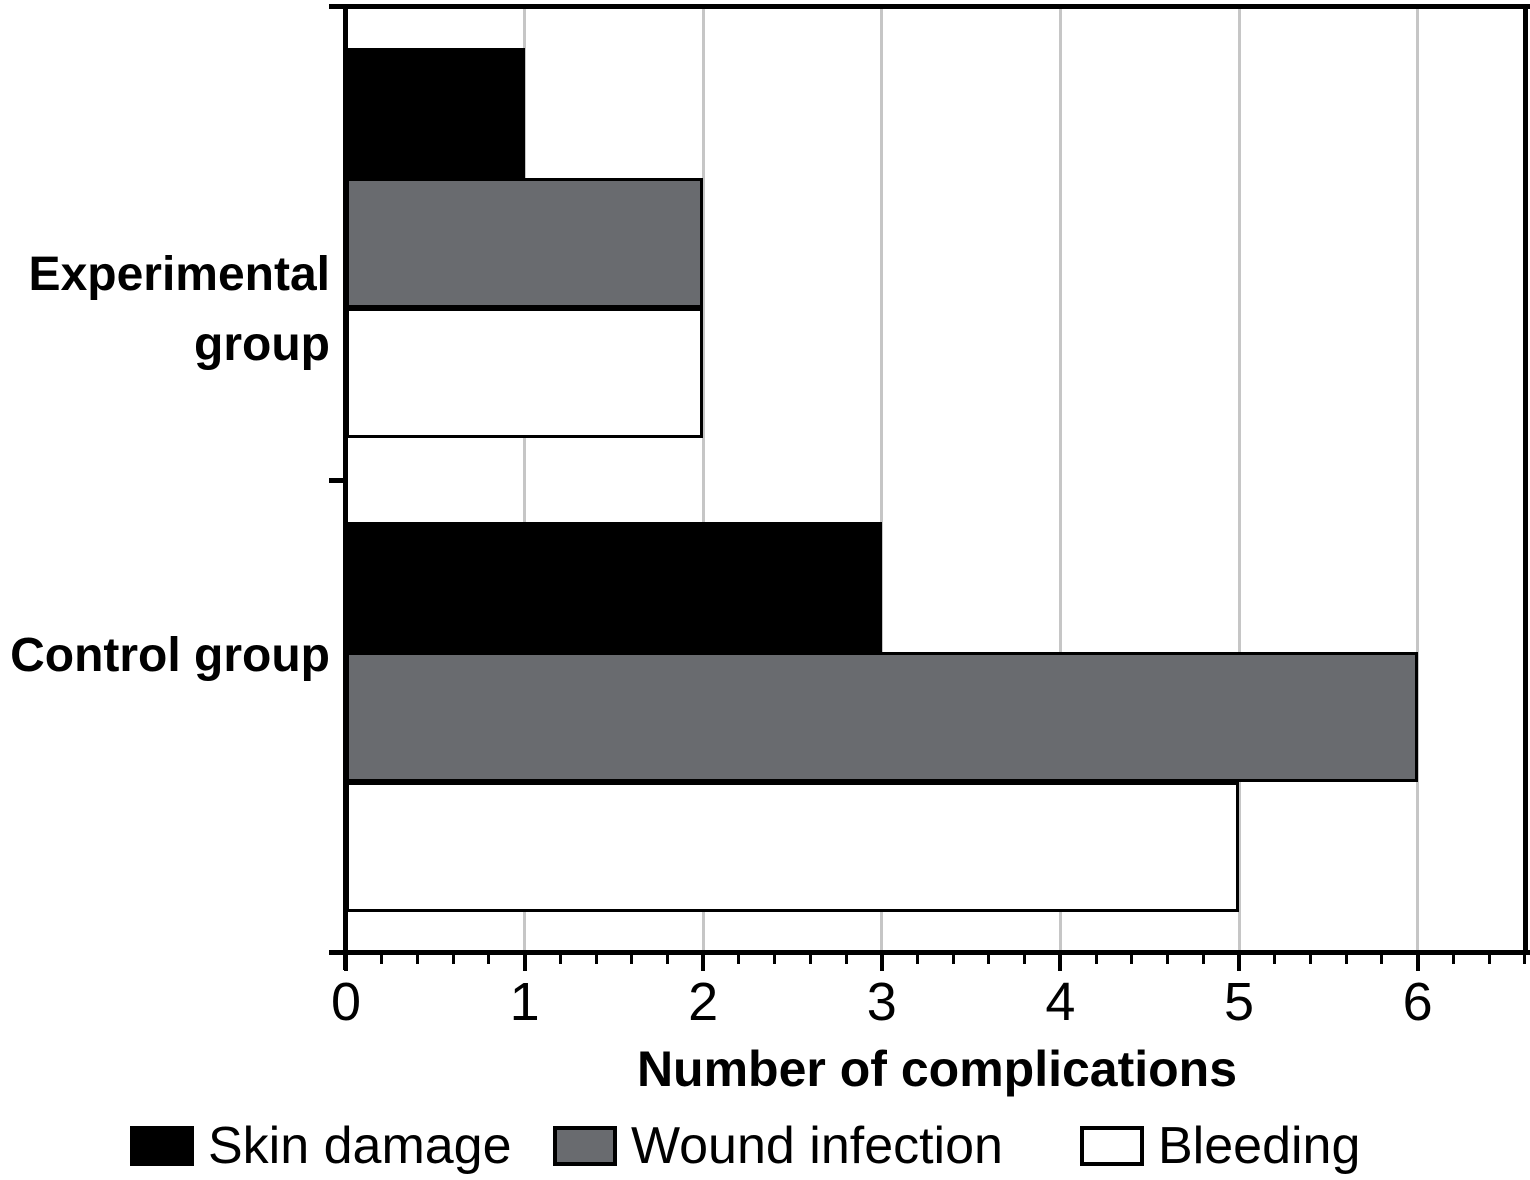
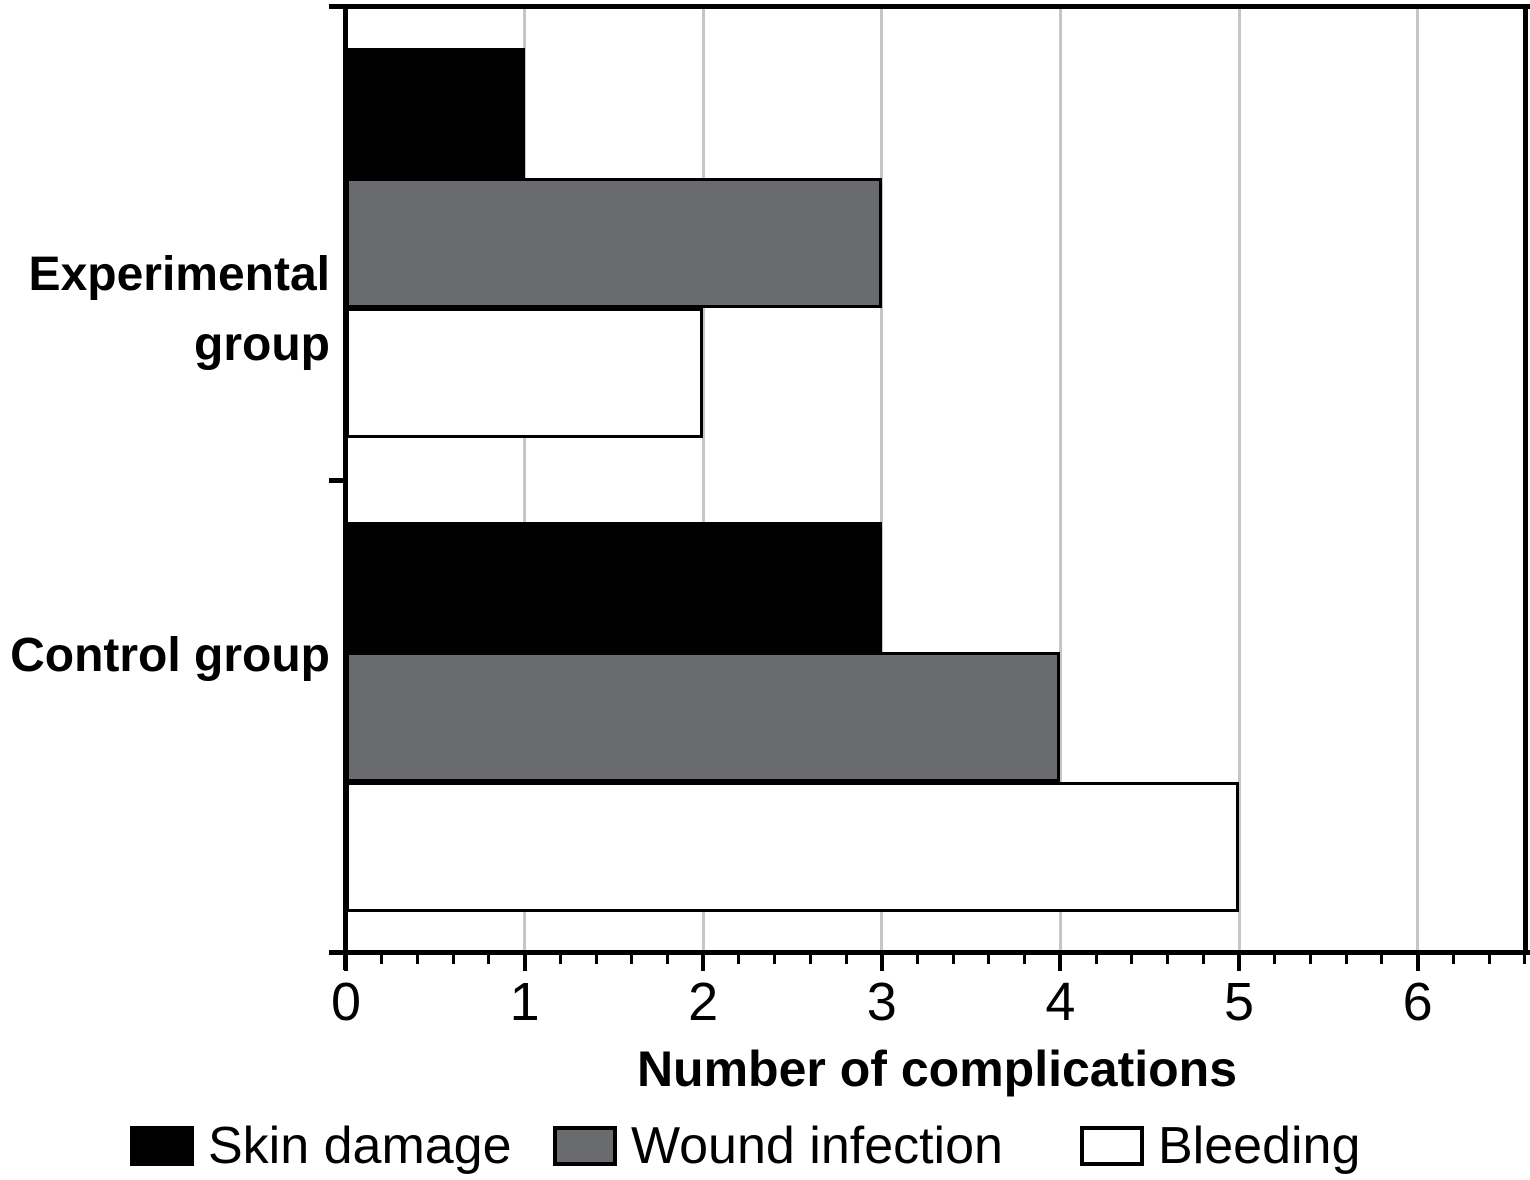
Wound infection/Experimental group: 2 -> 3
Wound infection/Control group: 6 -> 4
